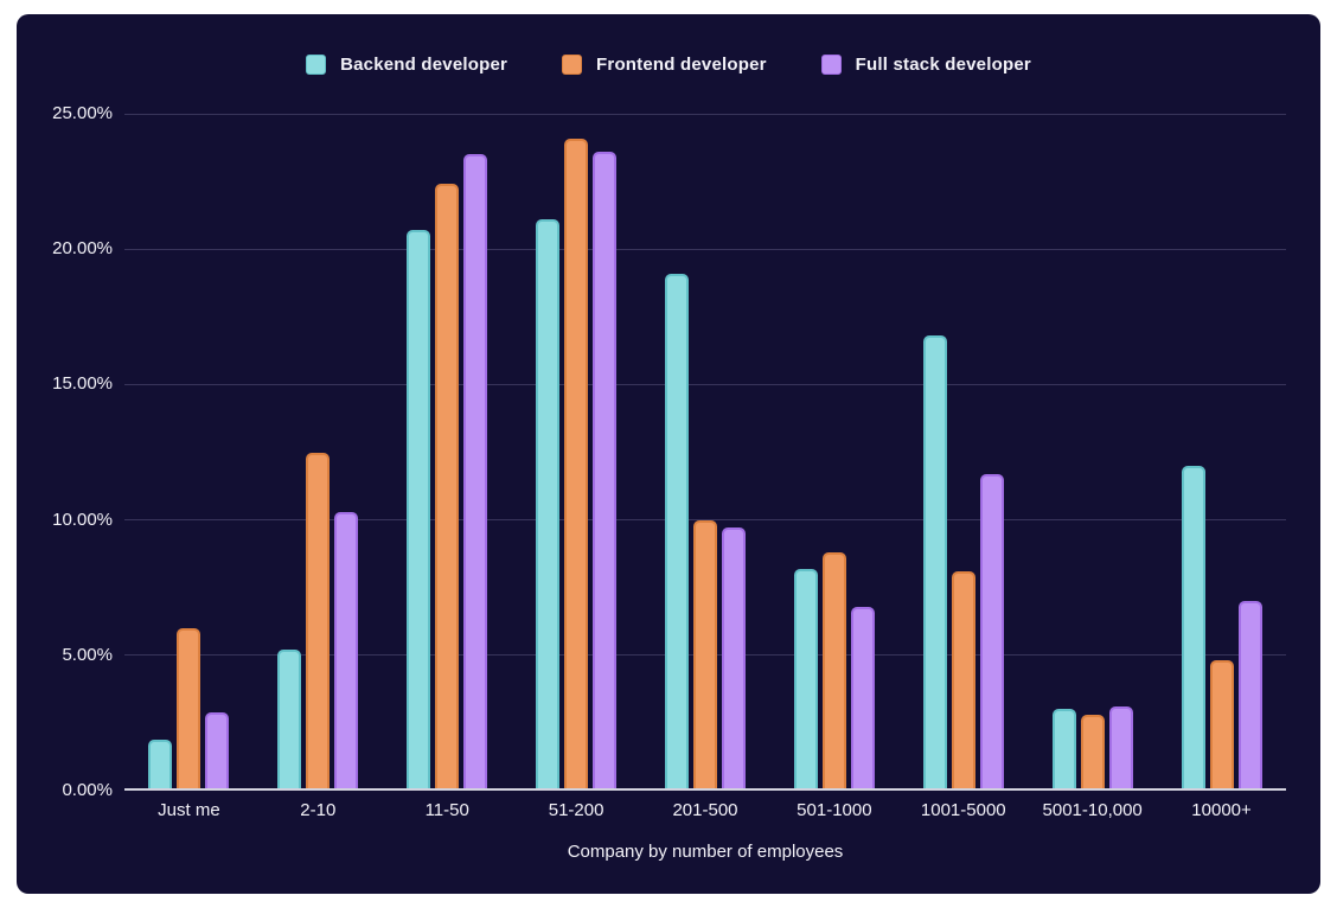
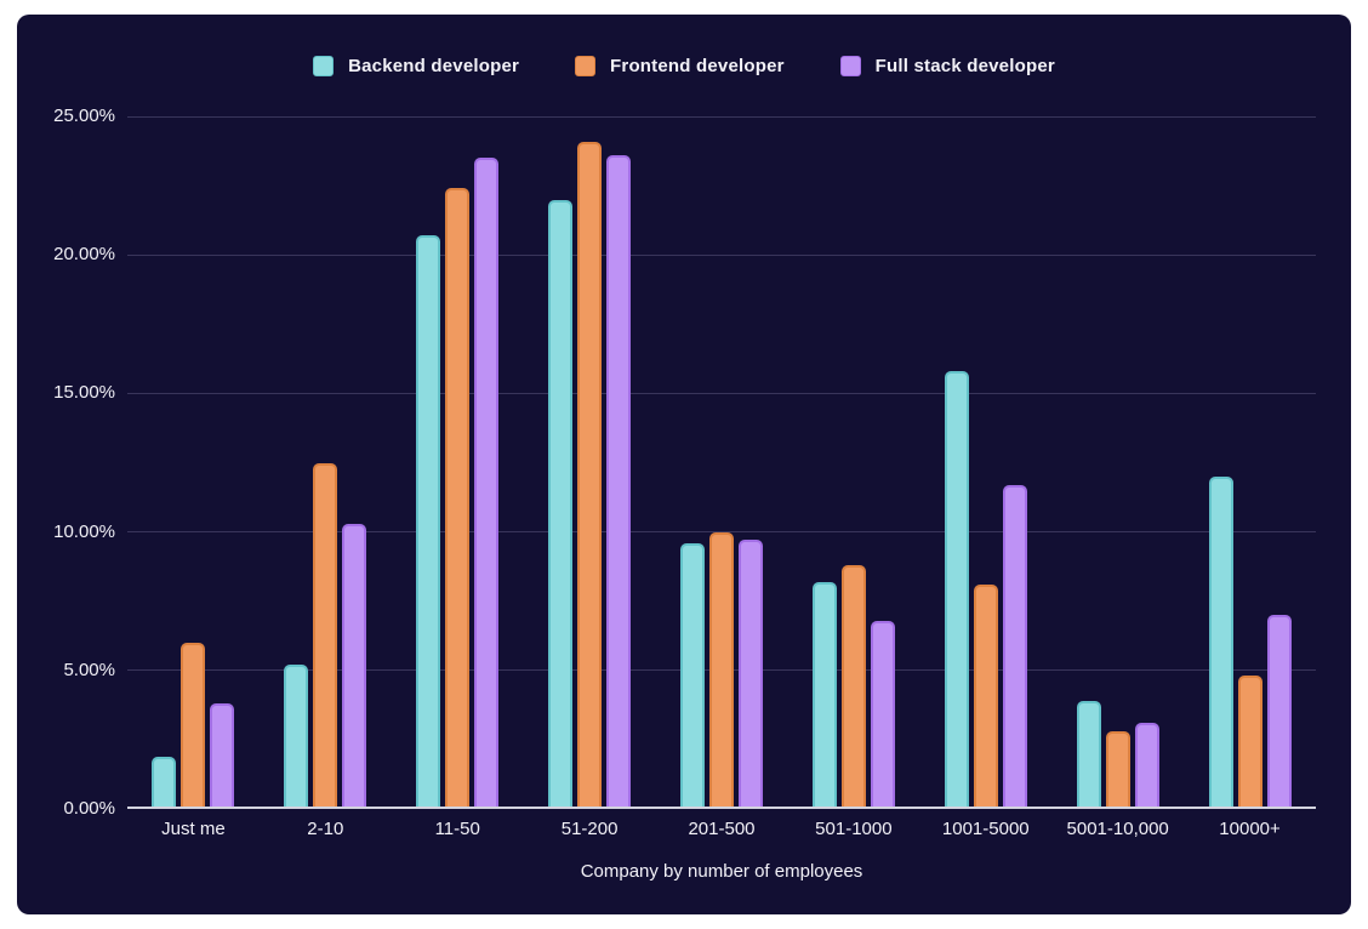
Full stack developer/Just me: 2.9% -> 3.8%
Backend developer/51-200: 21.1% -> 22.0%
Backend developer/201-500: 19.1% -> 9.6%
Backend developer/1001-5000: 16.8% -> 15.8%
Backend developer/5001-10,000: 3.0% -> 3.9%
